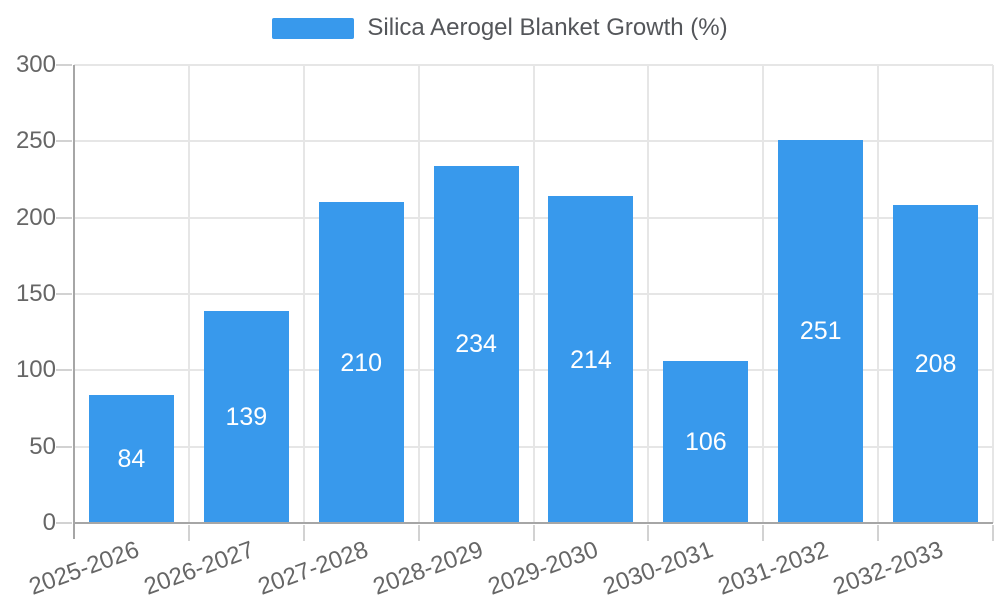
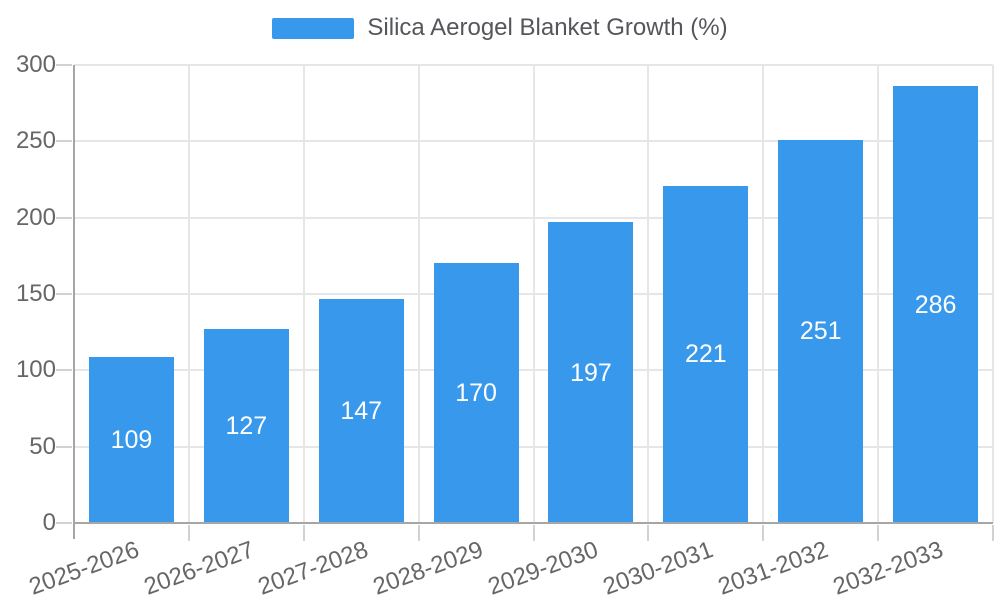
2025-2026: 84 -> 109
2026-2027: 139 -> 127
2027-2028: 210 -> 147
2028-2029: 234 -> 170
2029-2030: 214 -> 197
2030-2031: 106 -> 221
2032-2033: 208 -> 286
